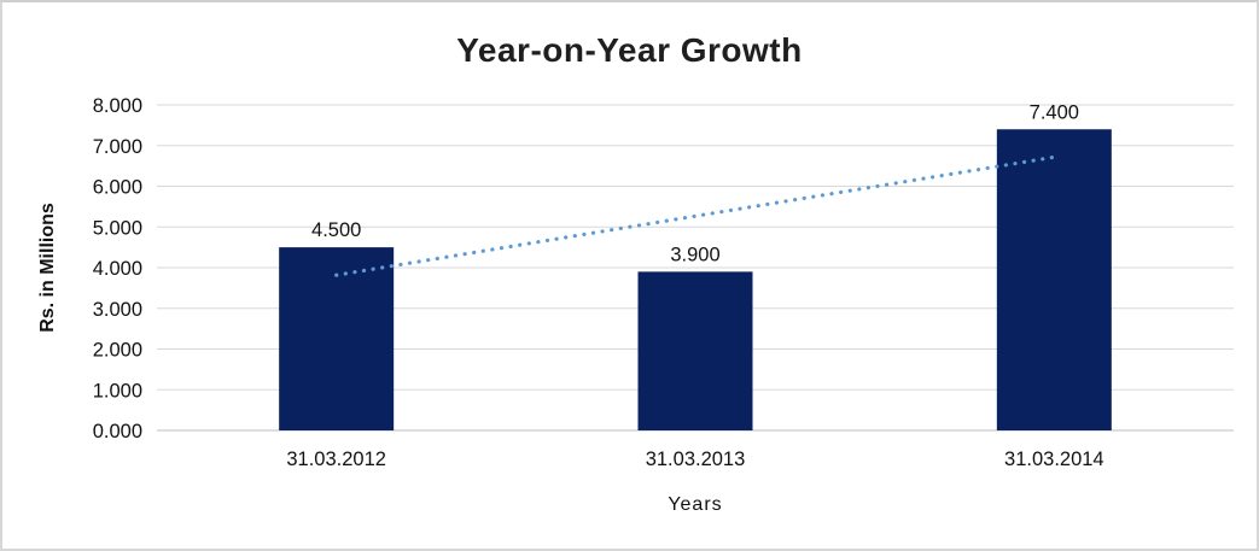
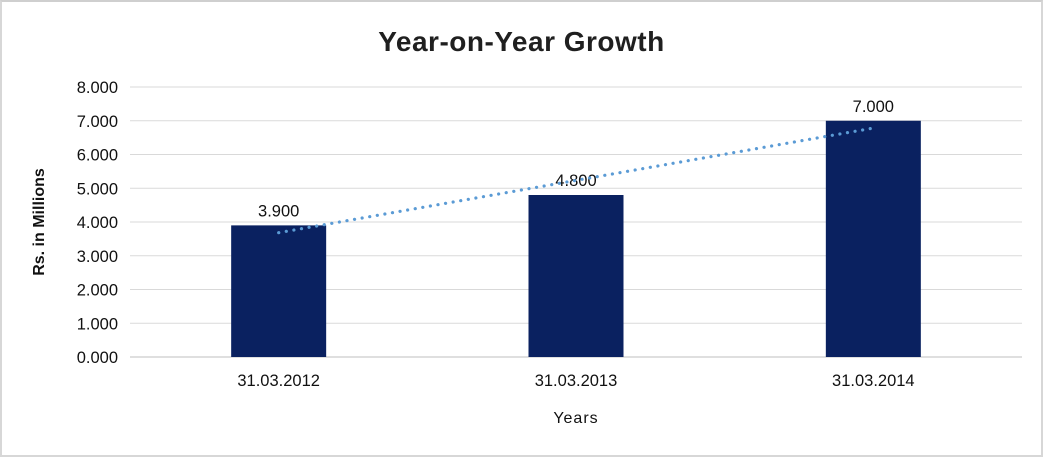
31.03.2012: 4.500 -> 3.900
31.03.2013: 3.900 -> 4.800
31.03.2014: 7.400 -> 7.000
